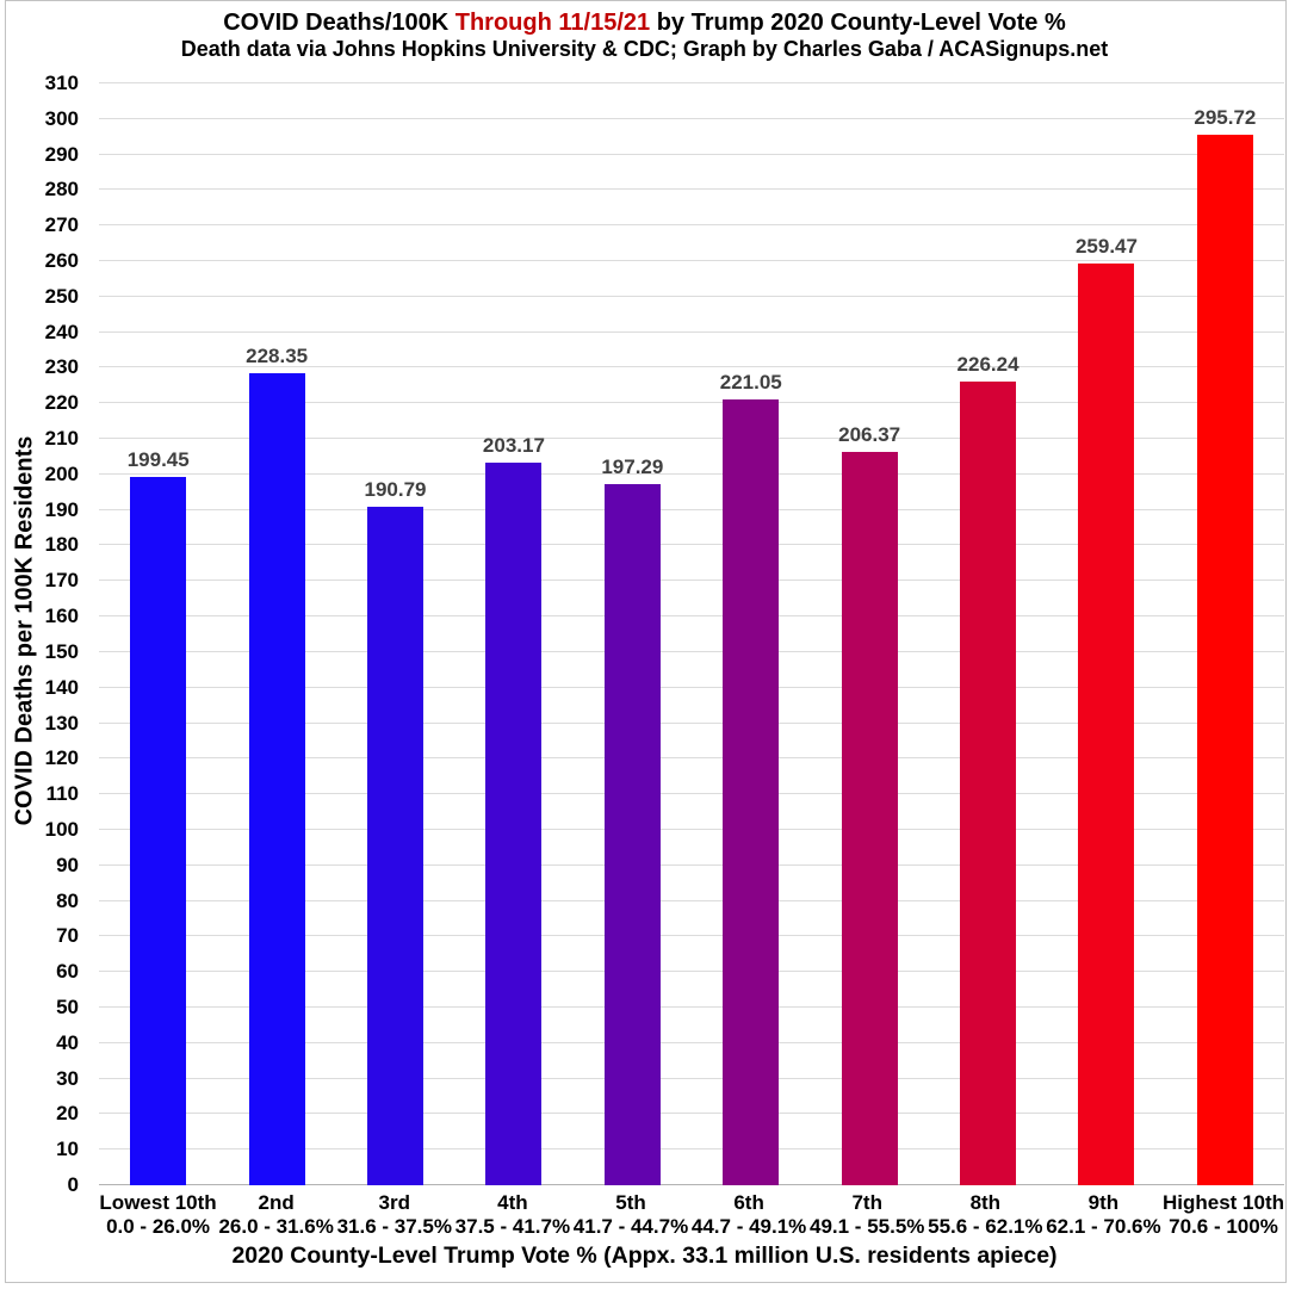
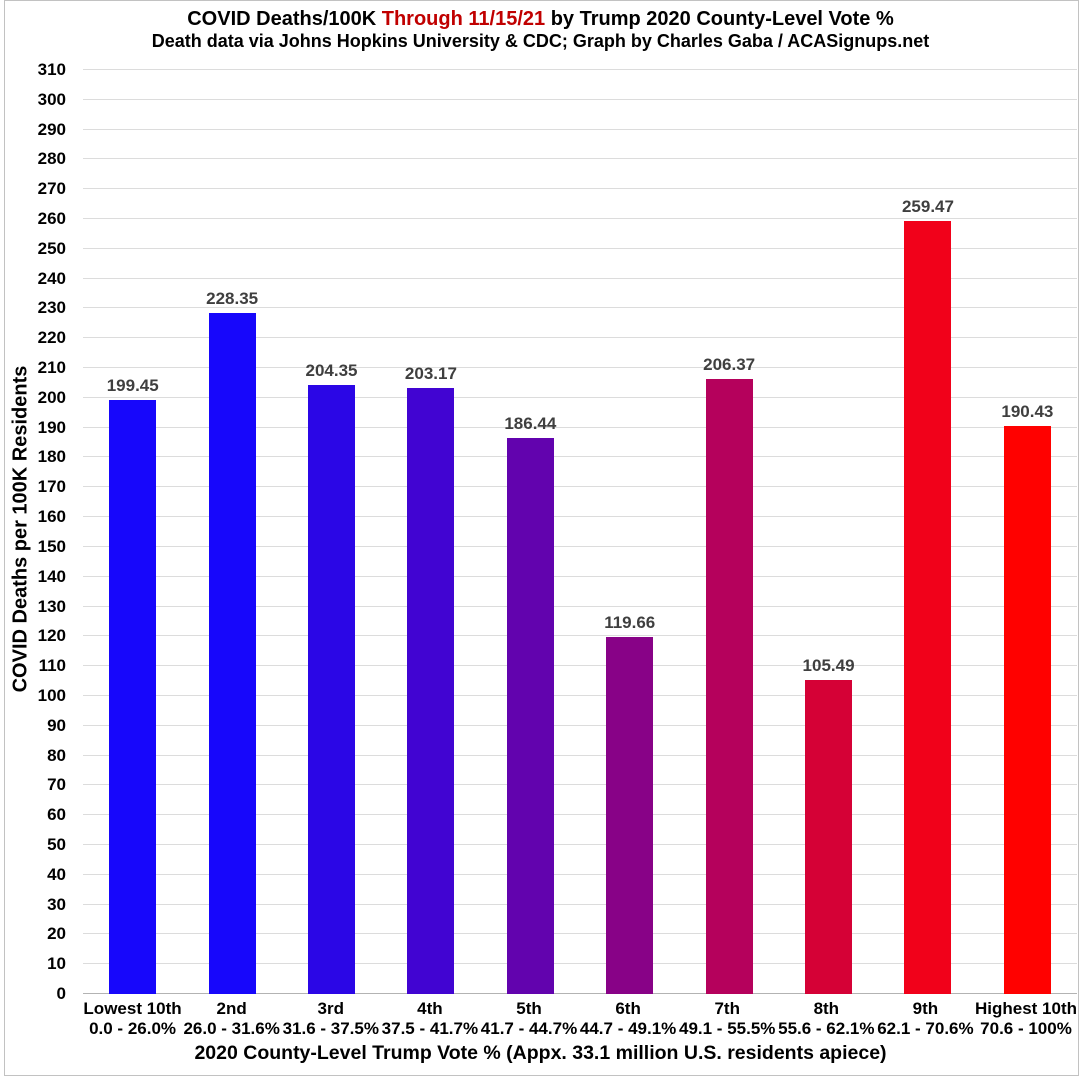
3rd: 190.79 -> 204.35
5th: 197.29 -> 186.44
6th: 221.05 -> 119.66
8th: 226.24 -> 105.49
Highest 10th: 295.72 -> 190.43
